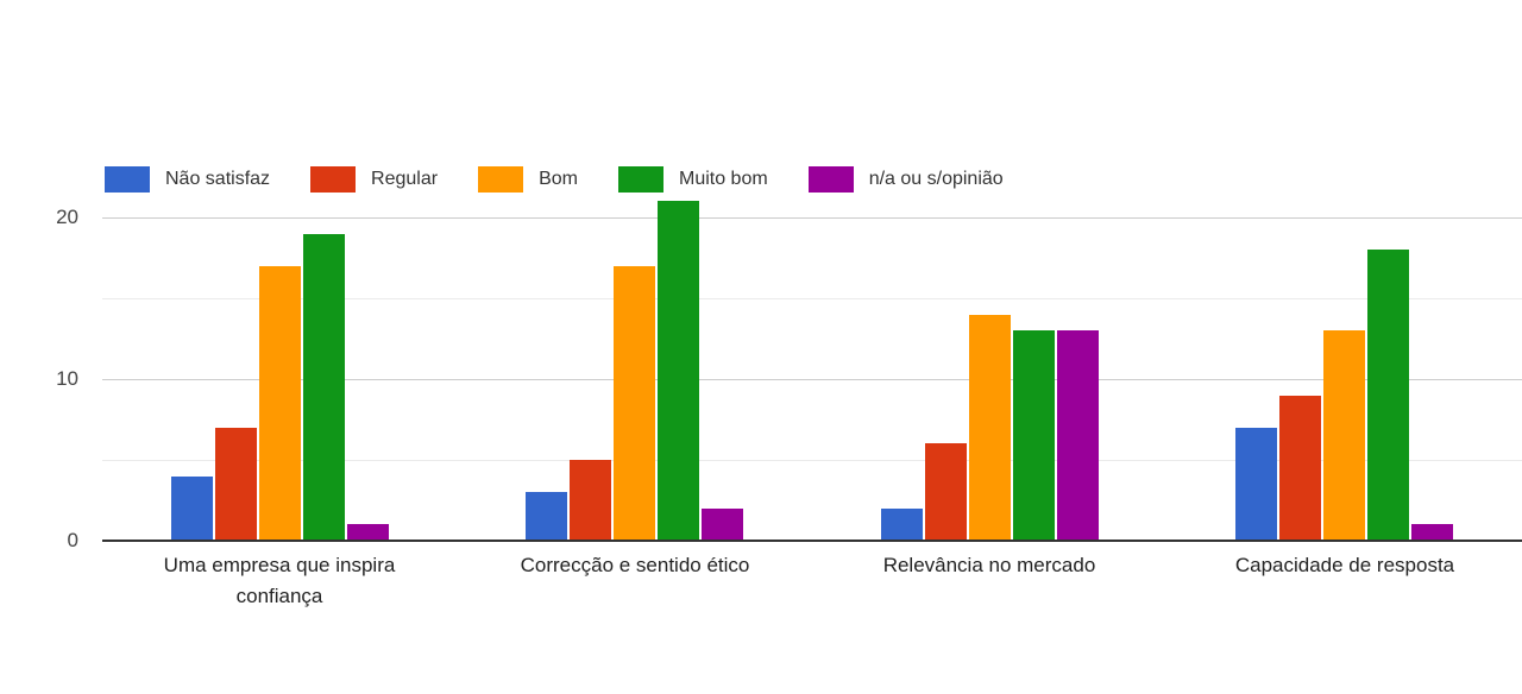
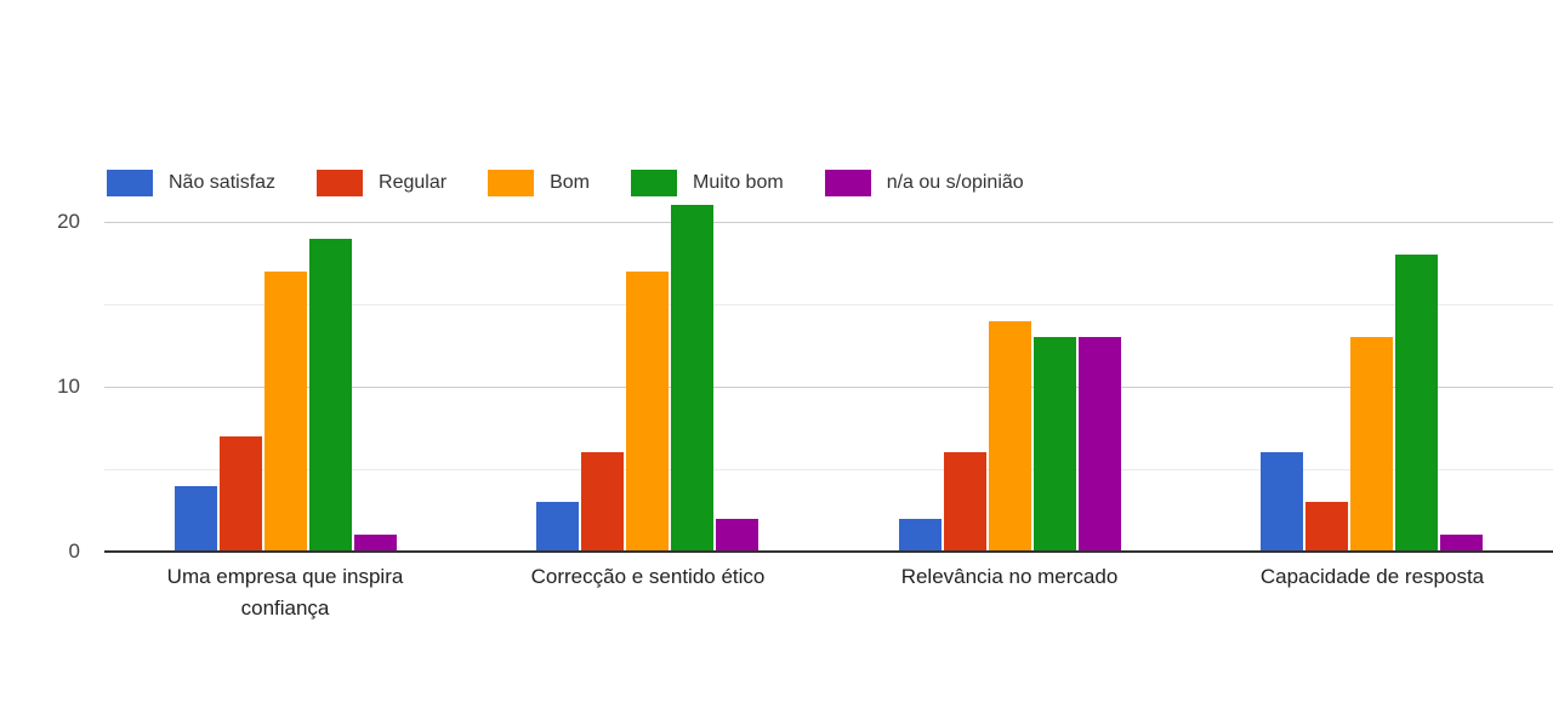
Regular/Correcção e sentido ético: 5 -> 6
Não satisfaz/Capacidade de resposta: 7 -> 6
Regular/Capacidade de resposta: 9 -> 3
